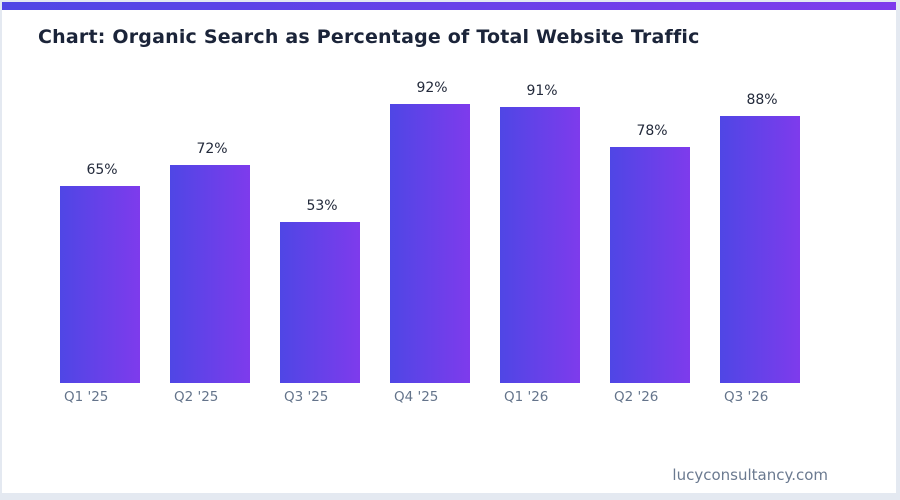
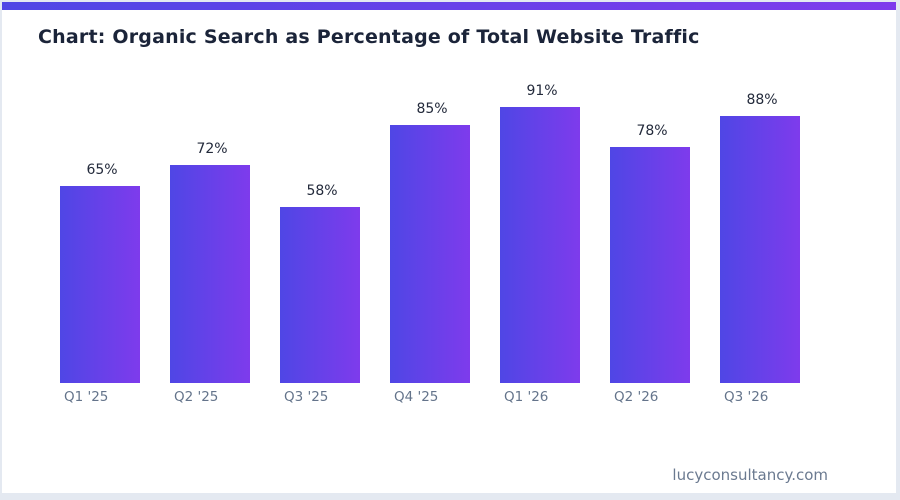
Q3 '25: 53% -> 58%
Q4 '25: 92% -> 85%
